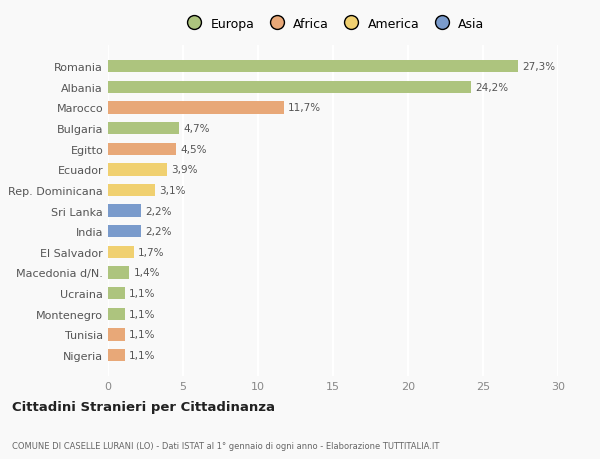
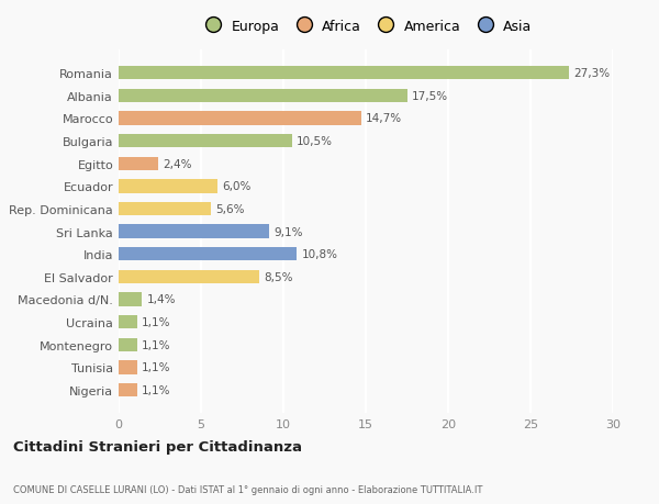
Albania: 24,2% -> 17,5%
Marocco: 11,7% -> 14,7%
Bulgaria: 4,7% -> 10,5%
Egitto: 4,5% -> 2,4%
Ecuador: 3,9% -> 6,0%
Rep. Dominicana: 3,1% -> 5,6%
Sri Lanka: 2,2% -> 9,1%
India: 2,2% -> 10,8%
El Salvador: 1,7% -> 8,5%
